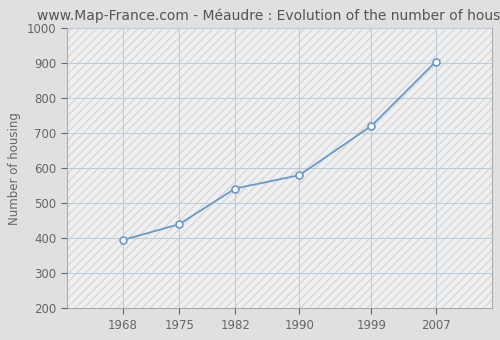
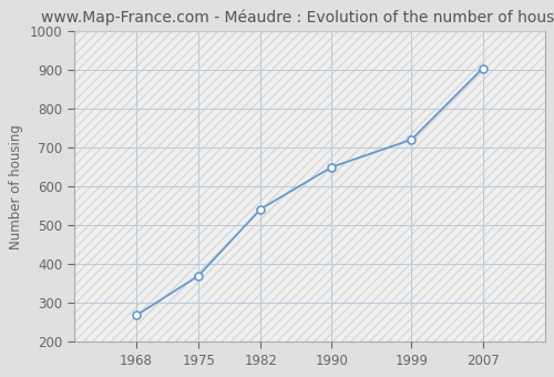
1968: 395 -> 268
1975: 440 -> 370
1990: 580 -> 650
